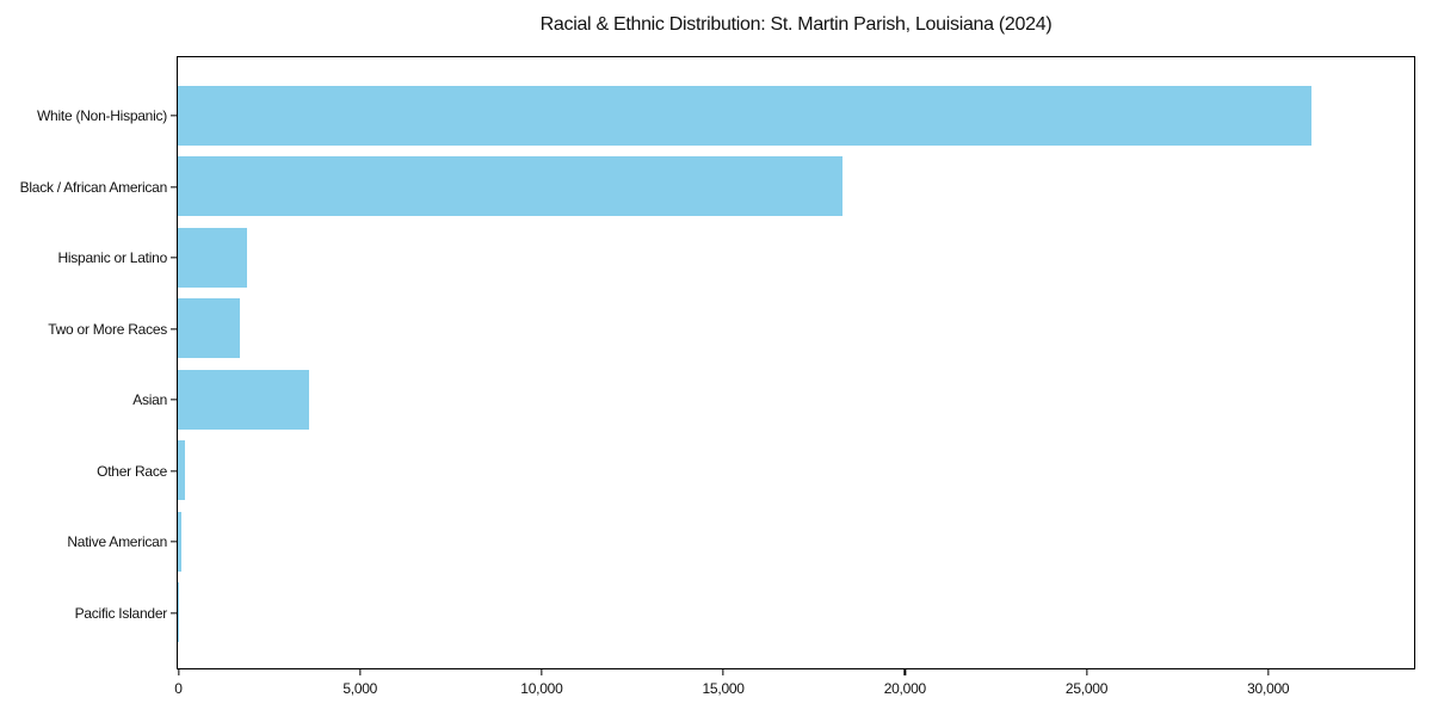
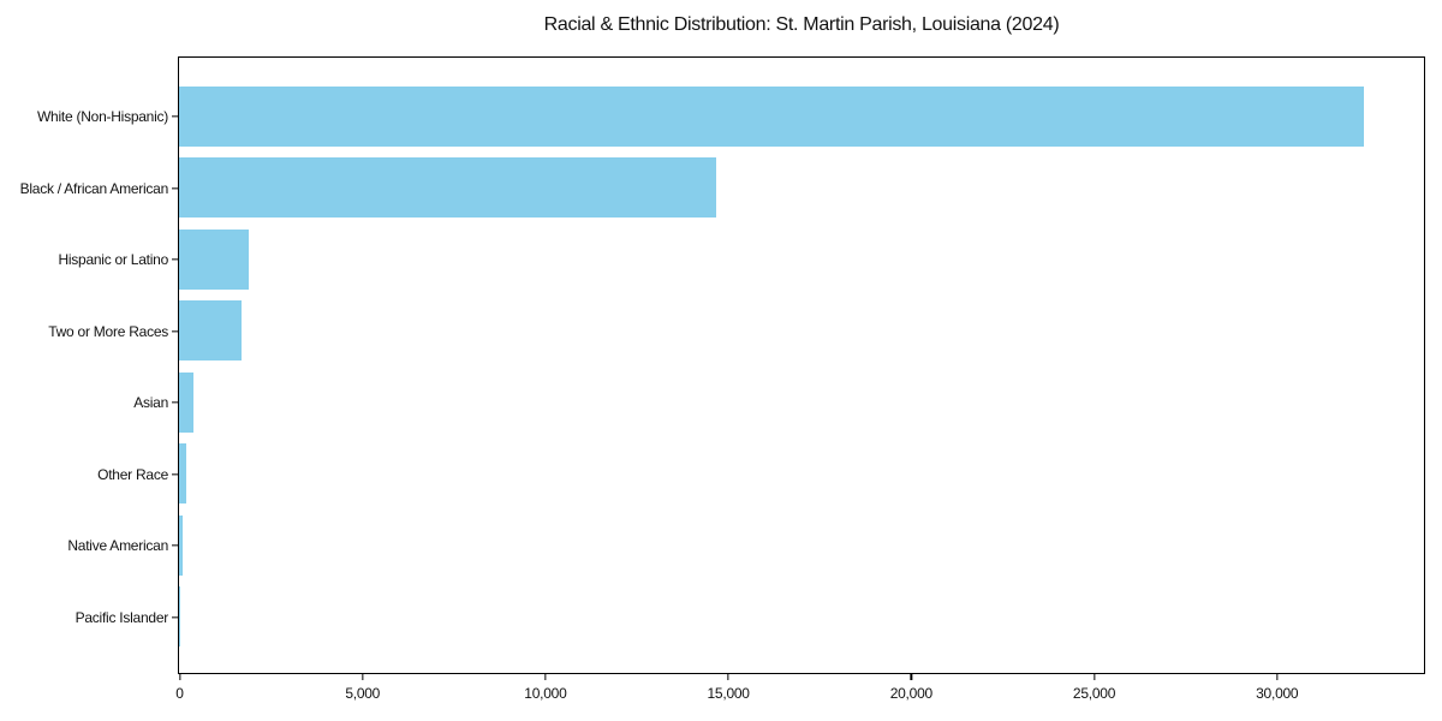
White (Non-Hispanic): 31200 -> 32400
Black / African American: 18300 -> 14700
Asian: 3600 -> 400
